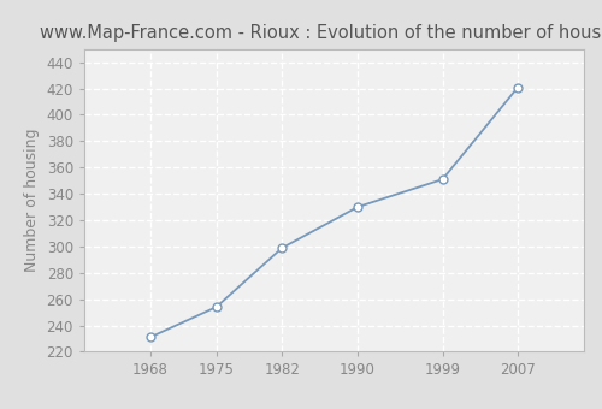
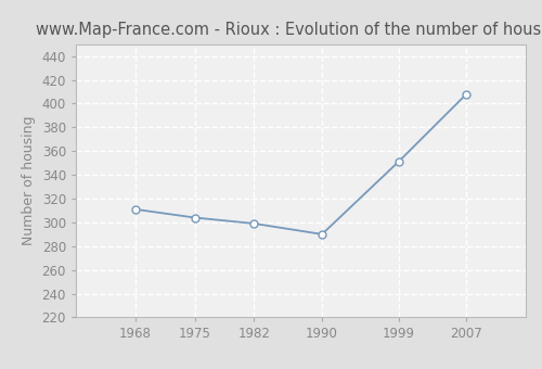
1968: 231 -> 311
1975: 254 -> 304
1990: 330 -> 290
2007: 421 -> 408
